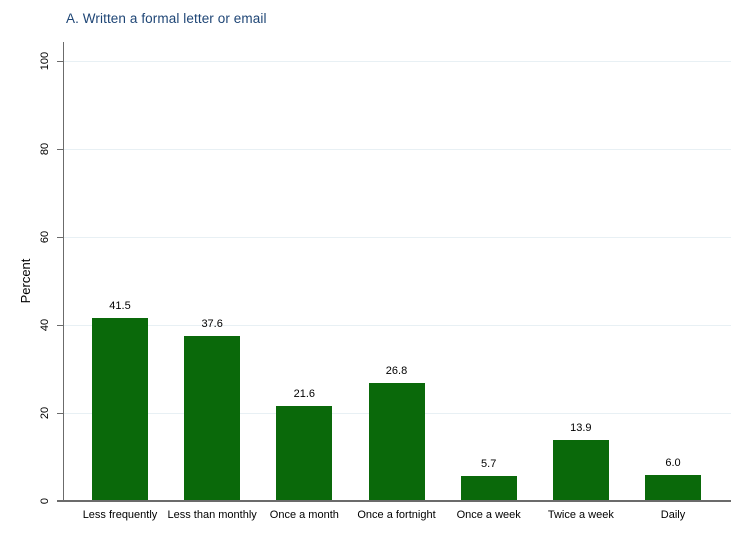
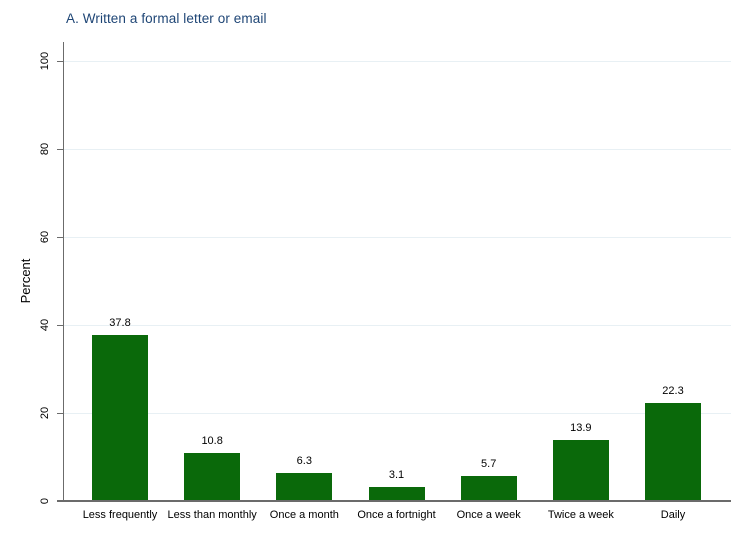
Less frequently: 41.5 -> 37.8
Less than monthly: 37.6 -> 10.8
Once a month: 21.6 -> 6.3
Once a fortnight: 26.8 -> 3.1
Daily: 6.0 -> 22.3
